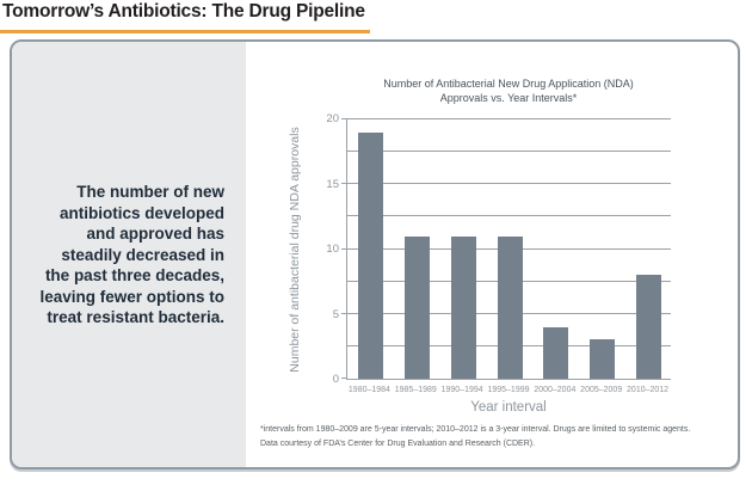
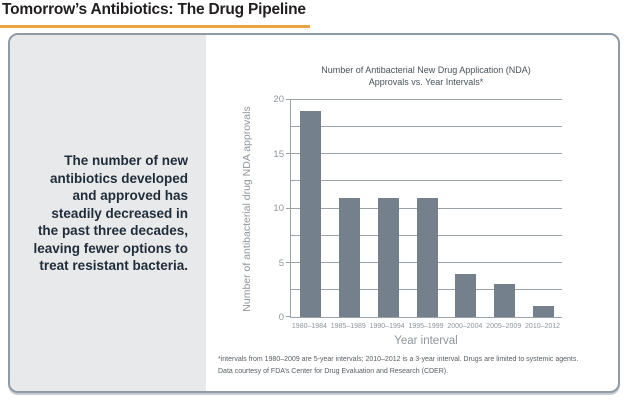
2010–2012: 8 -> 1
